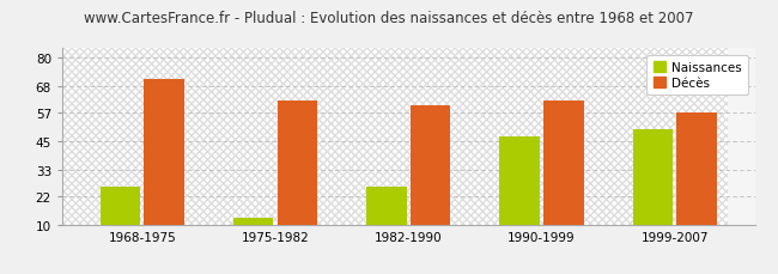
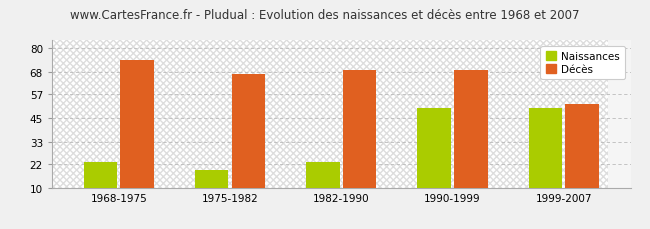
Naissances/1968-1975: 26 -> 23
Décès/1968-1975: 71 -> 74
Naissances/1975-1982: 13 -> 19
Décès/1975-1982: 62 -> 67
Naissances/1982-1990: 26 -> 23
Décès/1982-1990: 60 -> 69
Naissances/1990-1999: 47 -> 50
Décès/1990-1999: 62 -> 69
Décès/1999-2007: 57 -> 52
